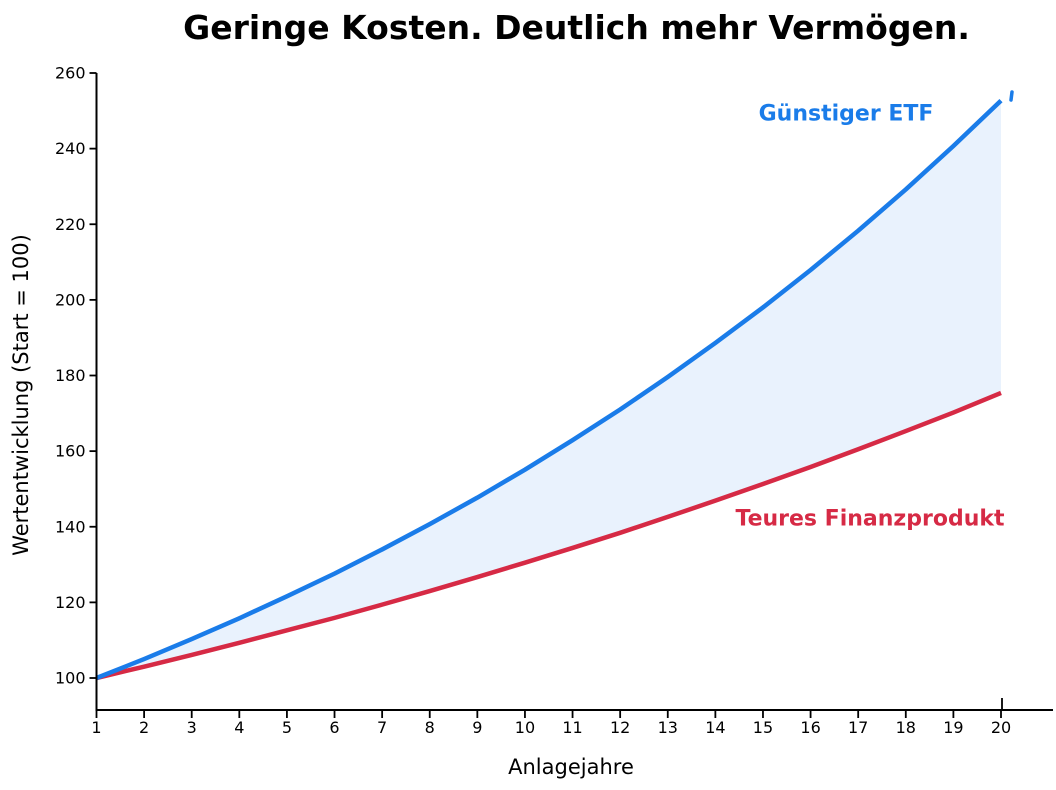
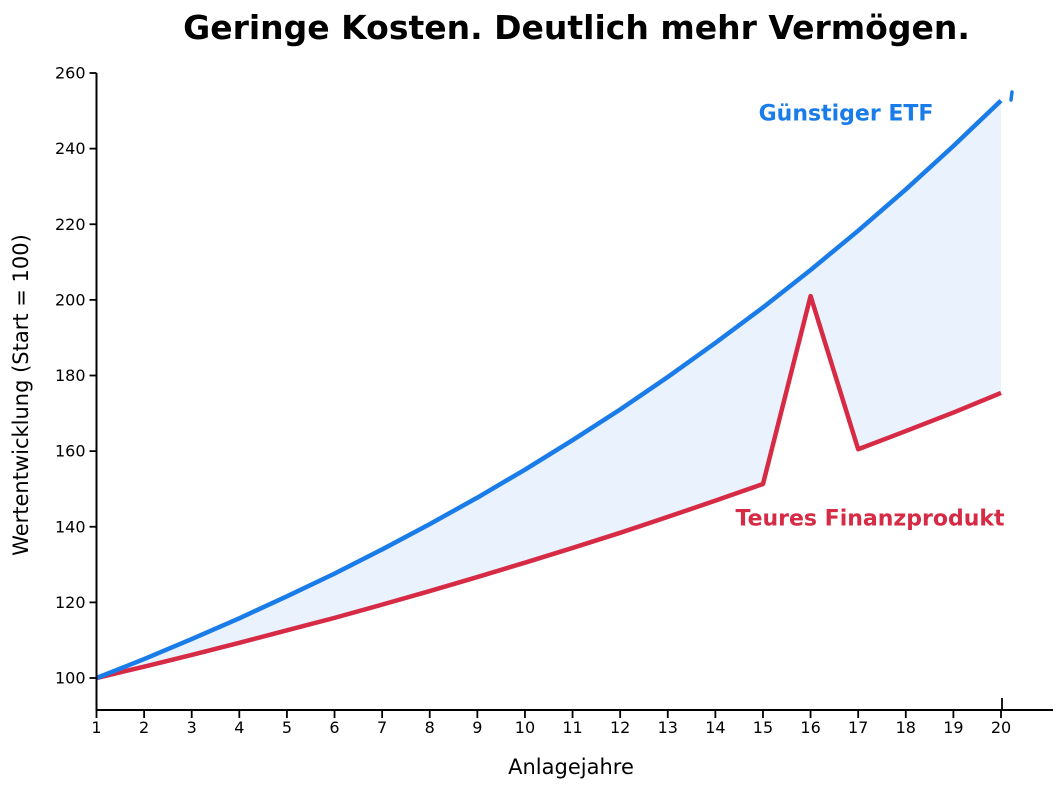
Teures Finanzprodukt/16: 156 -> 201
